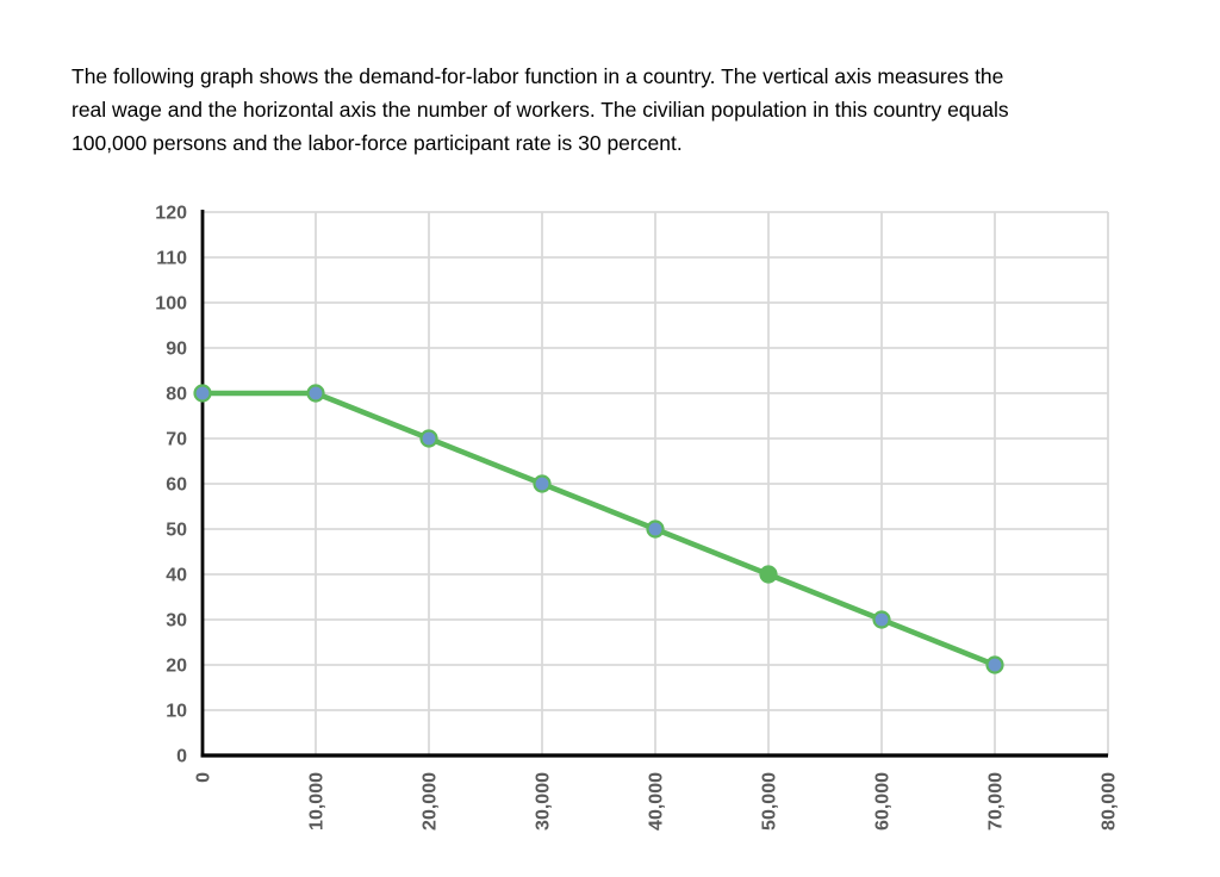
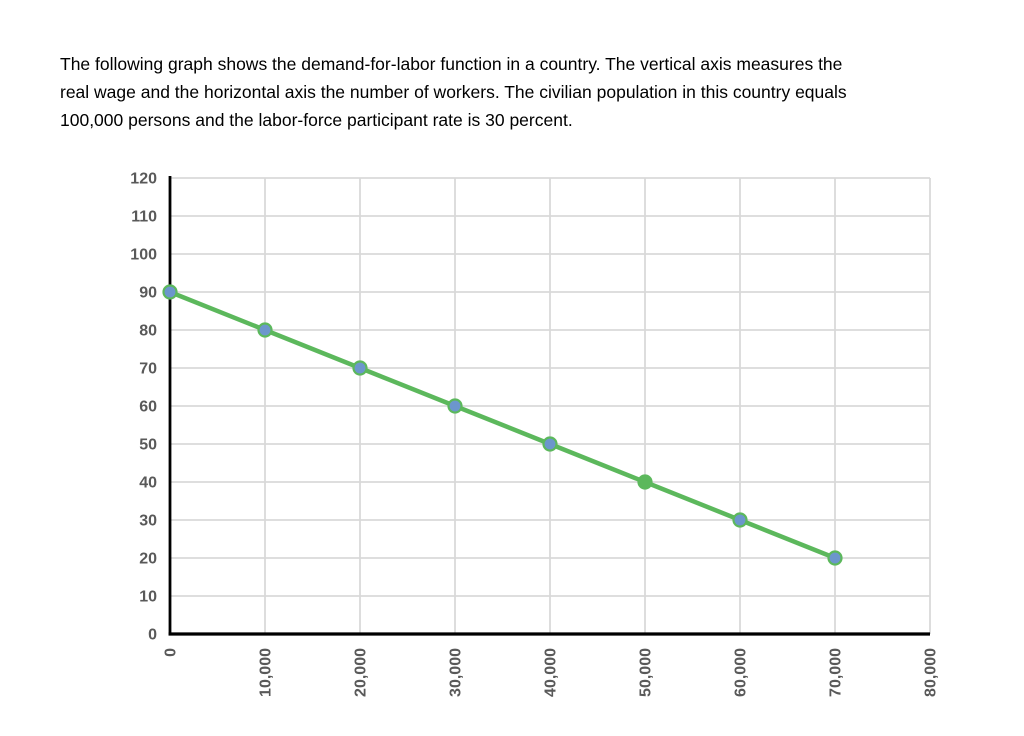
0: 80 -> 90
